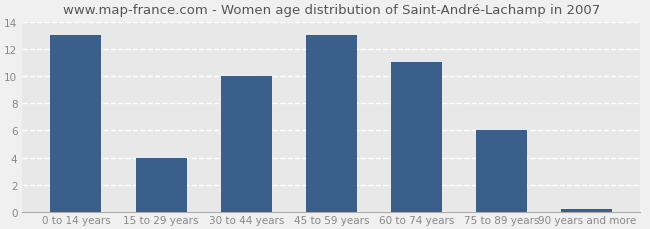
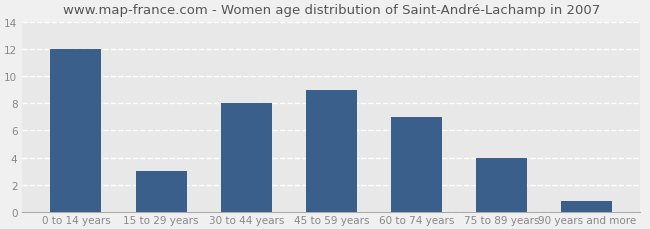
0 to 14 years: 13.0 -> 12.0
15 to 29 years: 4.0 -> 3.0
30 to 44 years: 10.0 -> 8.0
45 to 59 years: 13.0 -> 9.0
60 to 74 years: 11.0 -> 7.0
75 to 89 years: 6.0 -> 4.0
90 years and more: 0.2 -> 0.8
